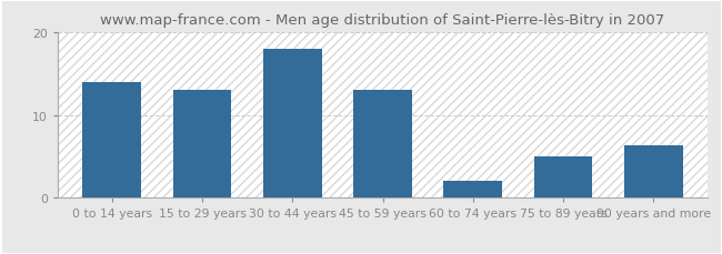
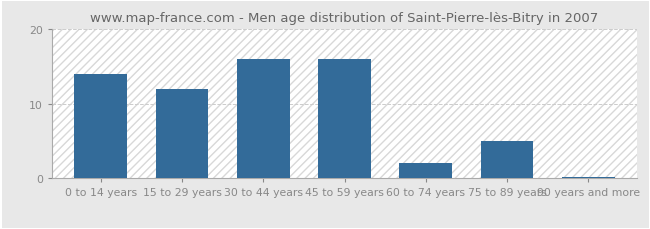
15 to 29 years: 13.0 -> 12.0
30 to 44 years: 18.0 -> 16.0
45 to 59 years: 13.0 -> 16.0
90 years and more: 6.4 -> 0.2
